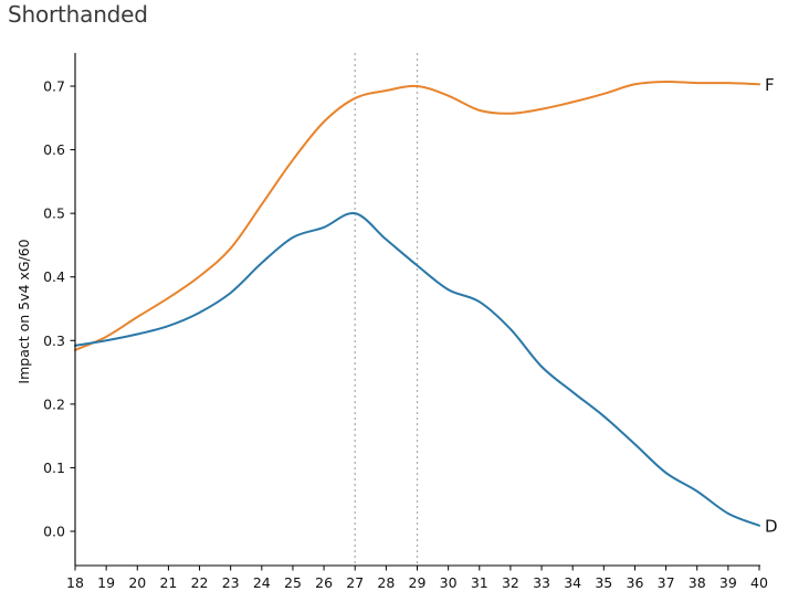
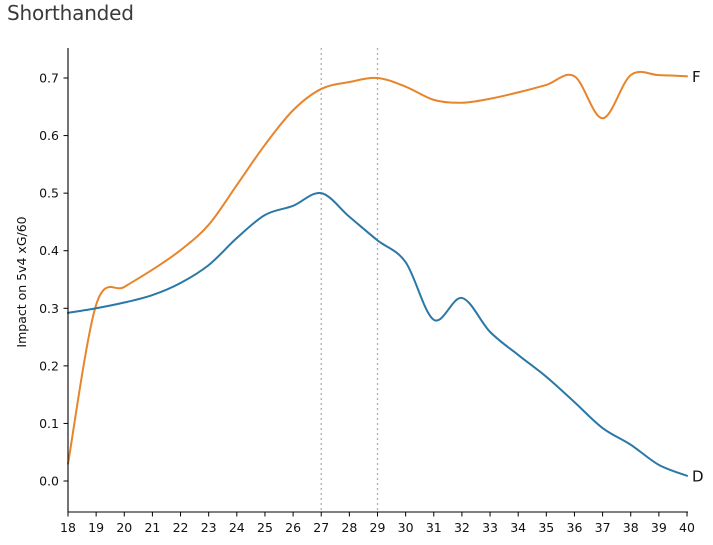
F/18: 0.28 -> 0.03
D/31: 0.36 -> 0.28
F/37: 0.71 -> 0.63
